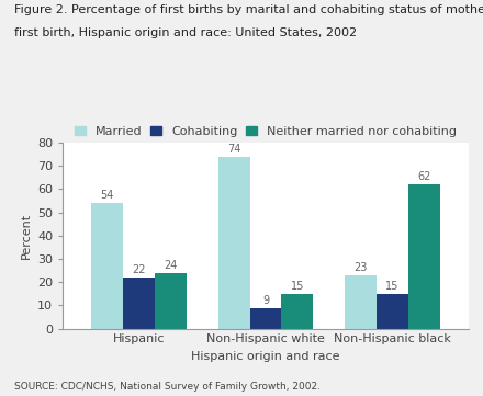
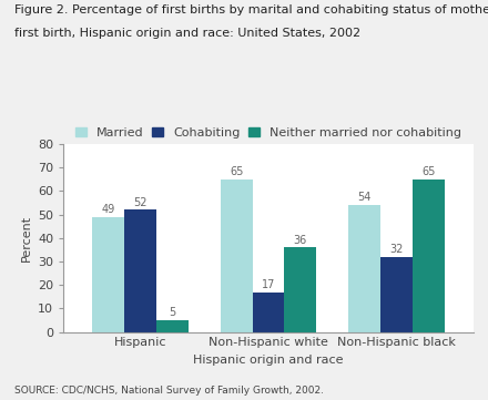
Married/Hispanic: 54 -> 49
Cohabiting/Hispanic: 22 -> 52
Neither married nor cohabiting/Hispanic: 24 -> 5
Married/Non-Hispanic white: 74 -> 65
Cohabiting/Non-Hispanic white: 9 -> 17
Neither married nor cohabiting/Non-Hispanic white: 15 -> 36
Married/Non-Hispanic black: 23 -> 54
Cohabiting/Non-Hispanic black: 15 -> 32
Neither married nor cohabiting/Non-Hispanic black: 62 -> 65
